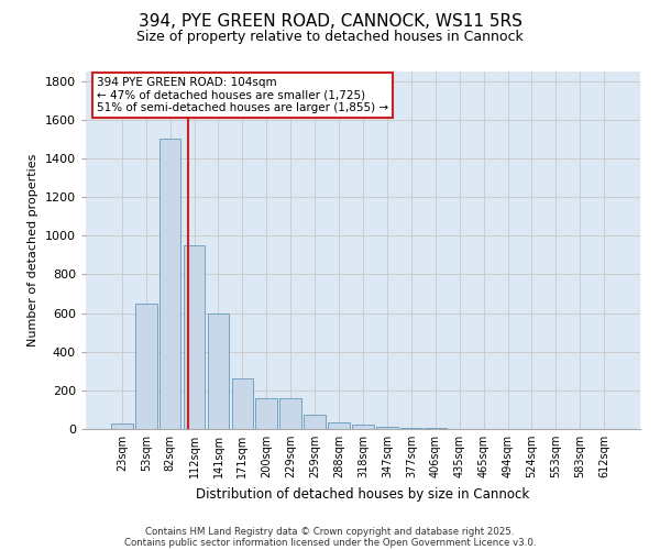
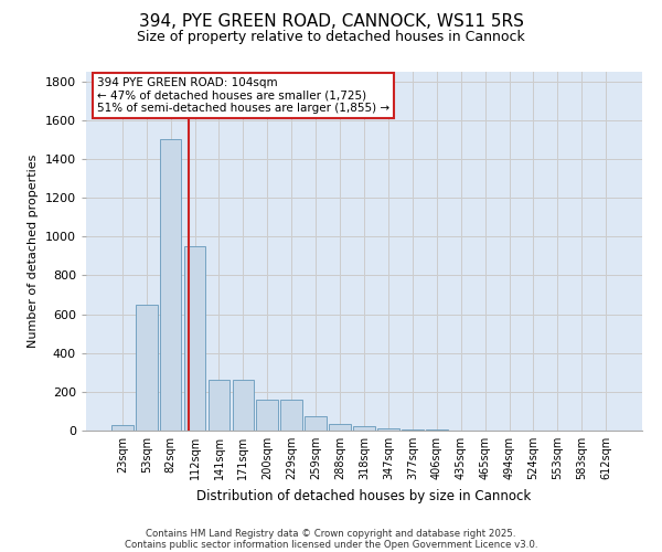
141sqm: 600 -> 260
